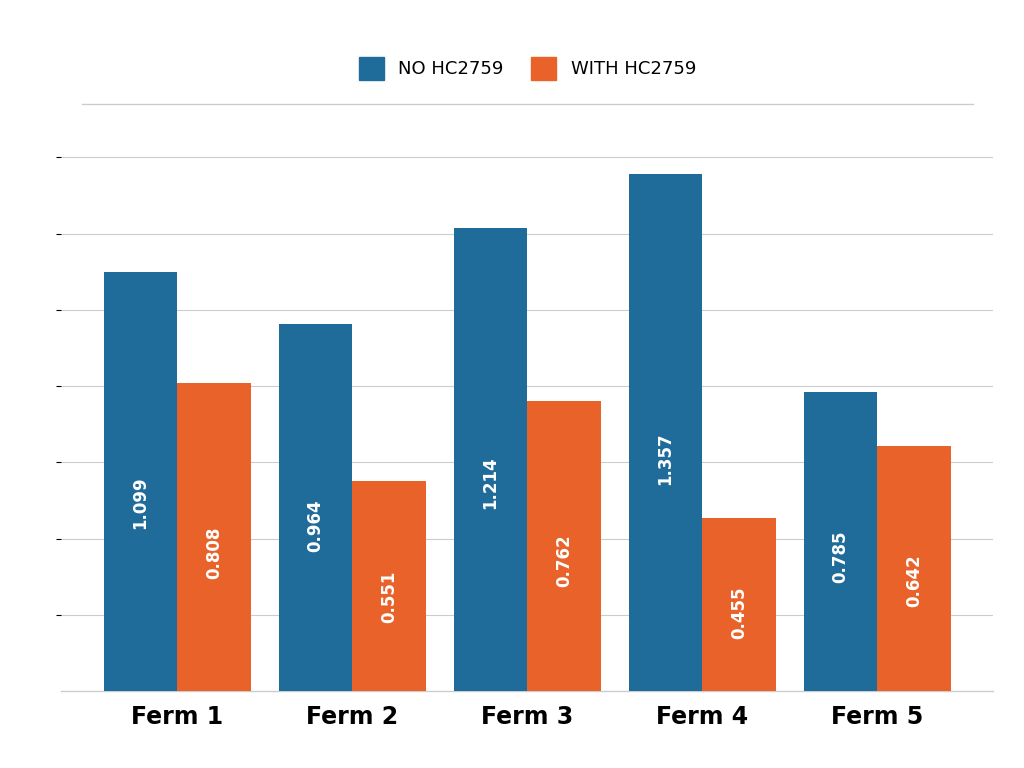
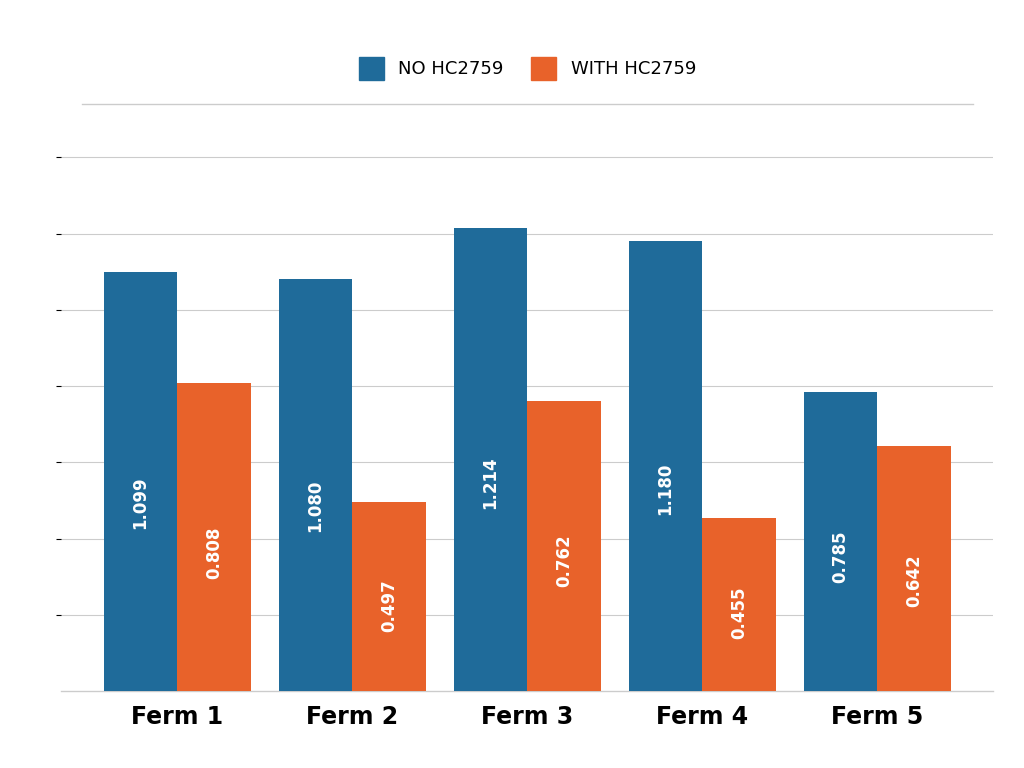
NO HC2759/Ferm 2: 0.964 -> 1.080
WITH HC2759/Ferm 2: 0.551 -> 0.497
NO HC2759/Ferm 4: 1.357 -> 1.180
